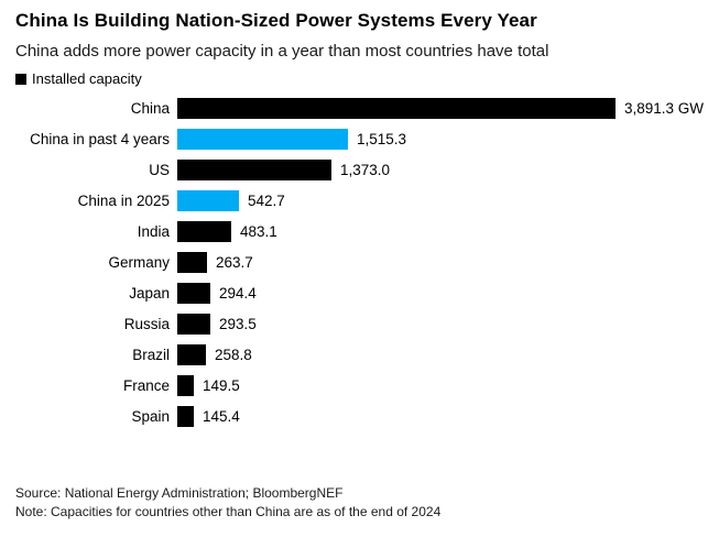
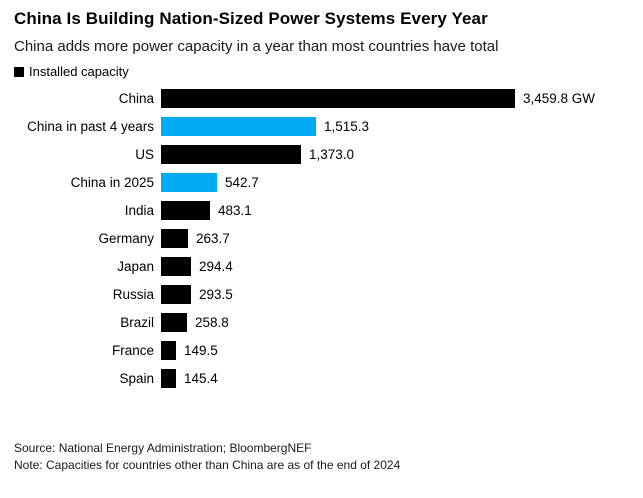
China: 3,891.3 -> 3,459.8
